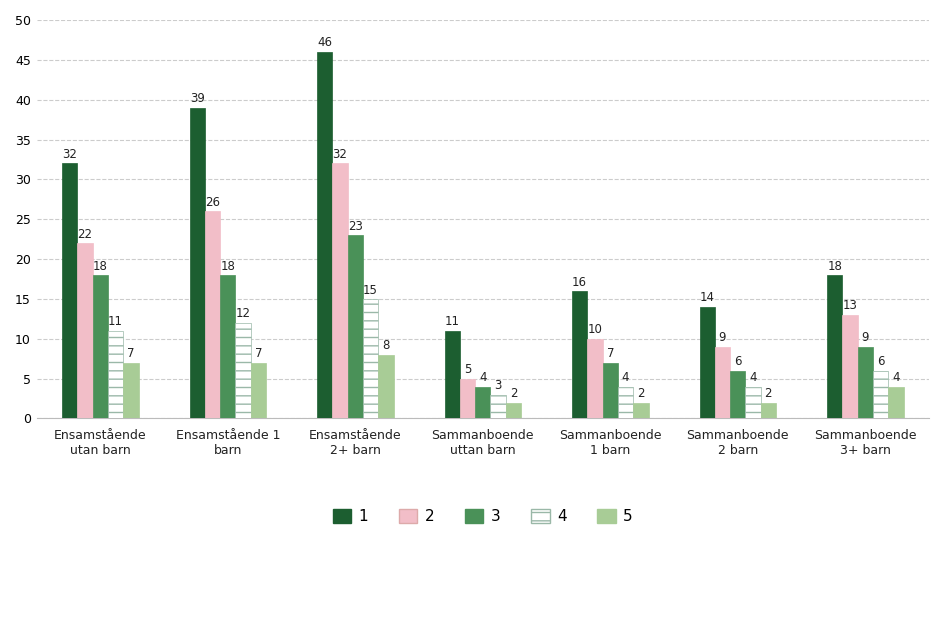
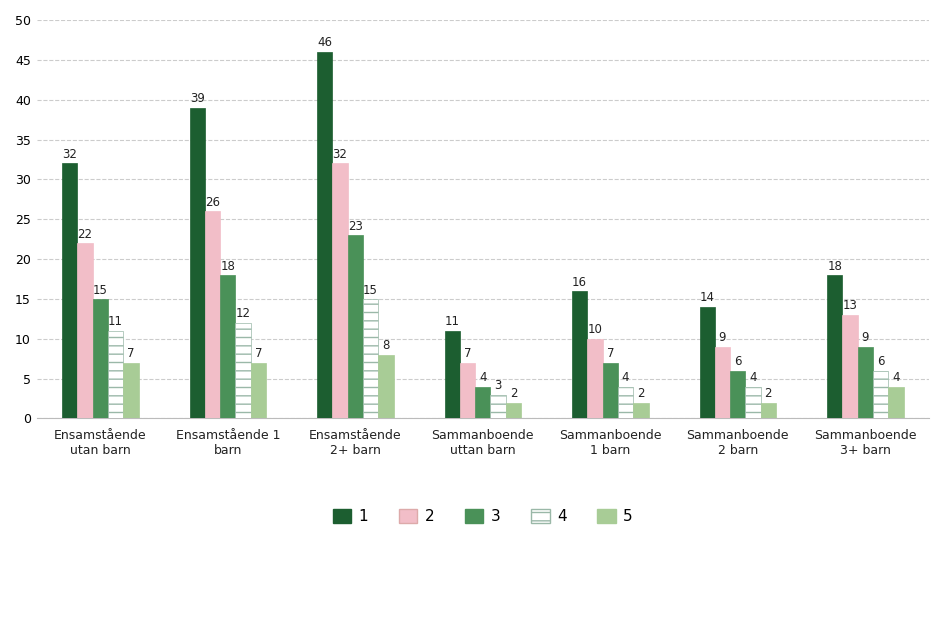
3/Ensamstående utan barn: 18 -> 15
2/Sammanboende uttan barn: 5 -> 7
